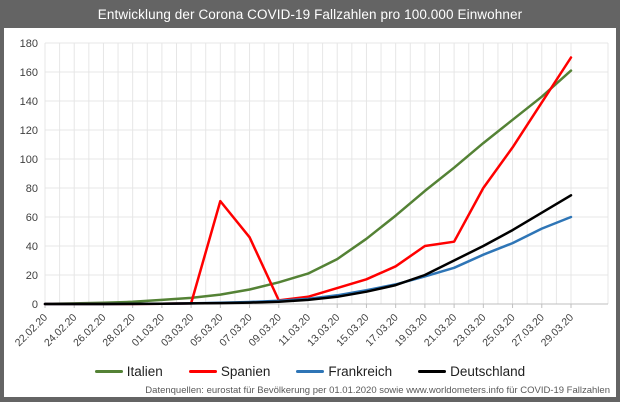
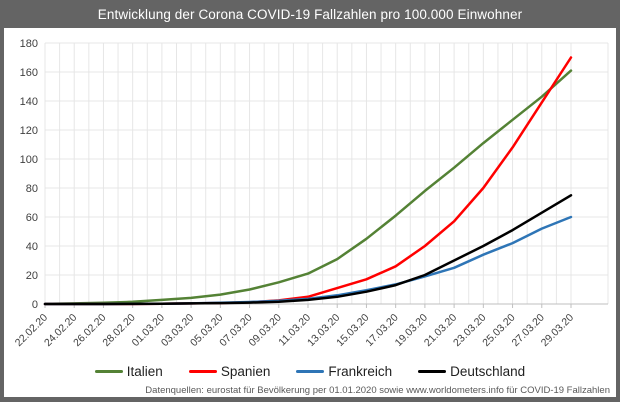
Spanien/05.03.20: 71 -> 1
Spanien/07.03.20: 46 -> 1
Spanien/21.03.20: 43 -> 57
